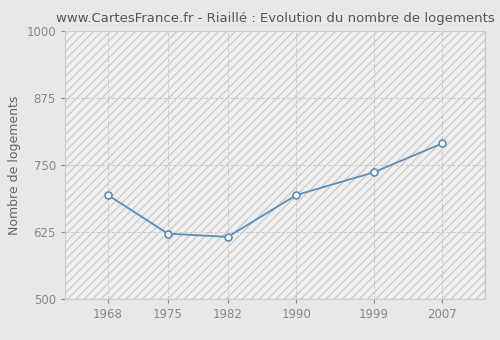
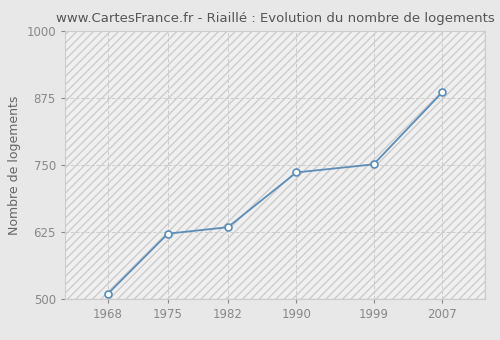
1968: 694 -> 510
1982: 616 -> 634
1990: 694 -> 736
1999: 736 -> 751
2007: 790 -> 885
